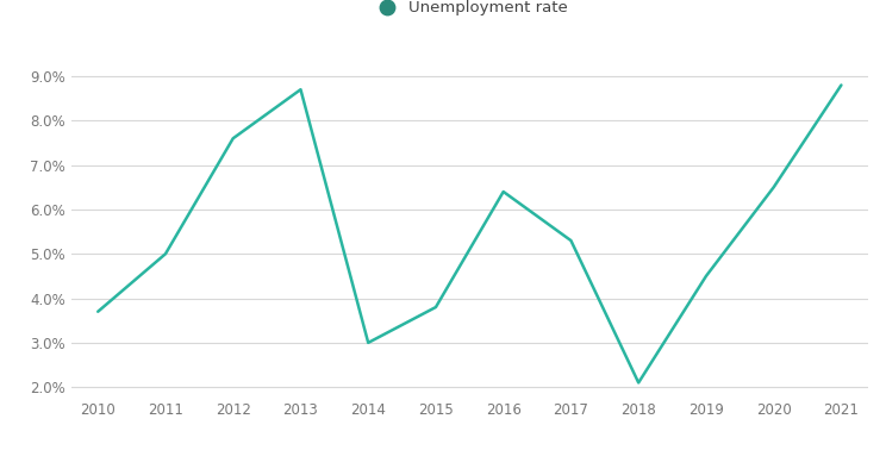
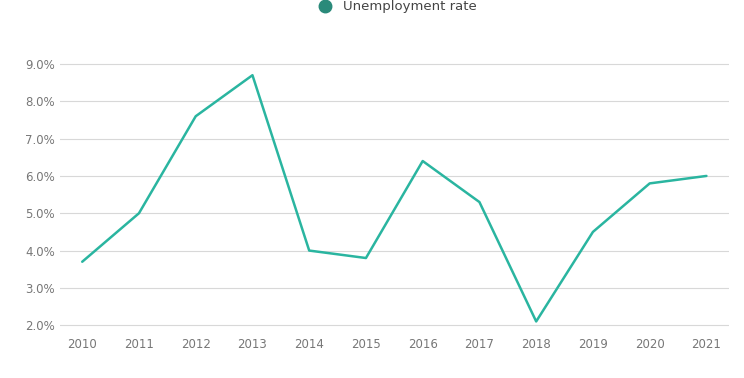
2014: 3.0% -> 4.0%
2020: 6.5% -> 5.8%
2021: 8.8% -> 6.0%
